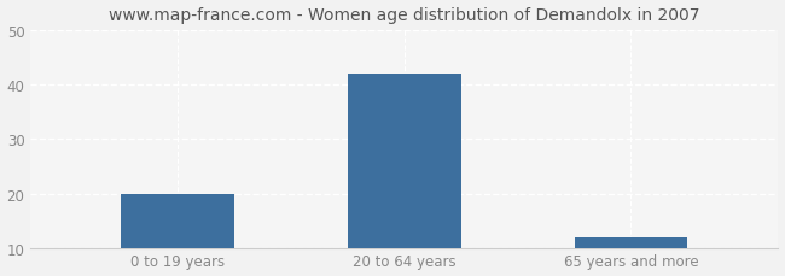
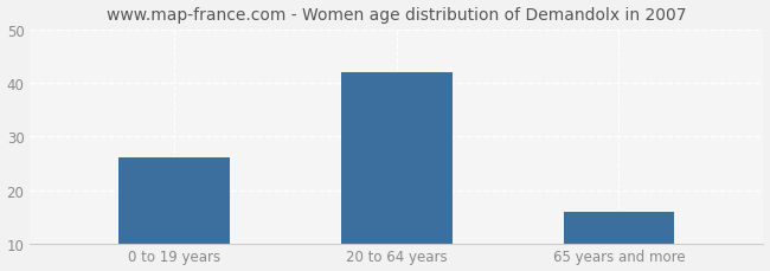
0 to 19 years: 20 -> 26
65 years and more: 12 -> 16
